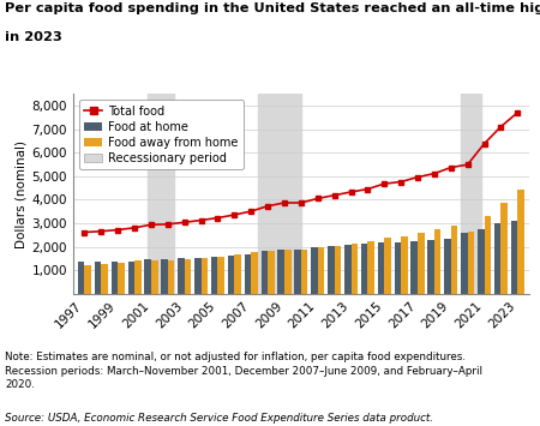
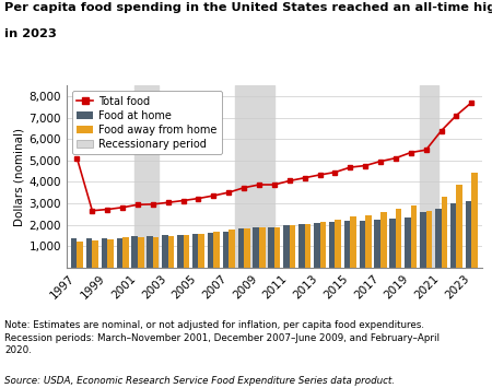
Total food/1997: 2,600 -> 5,100
